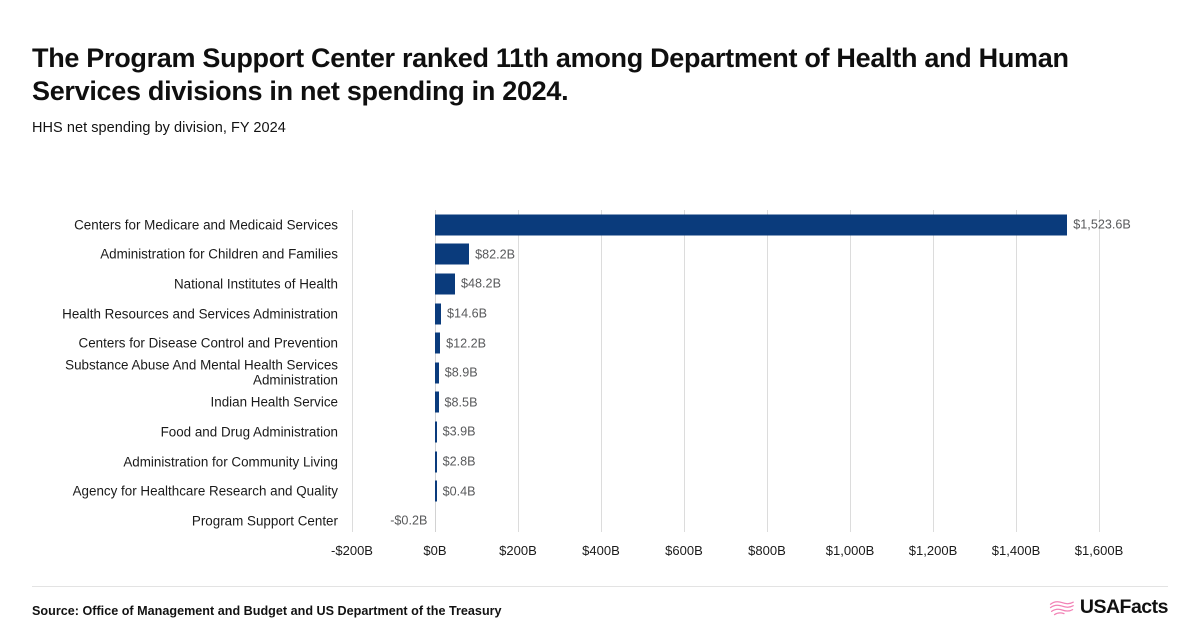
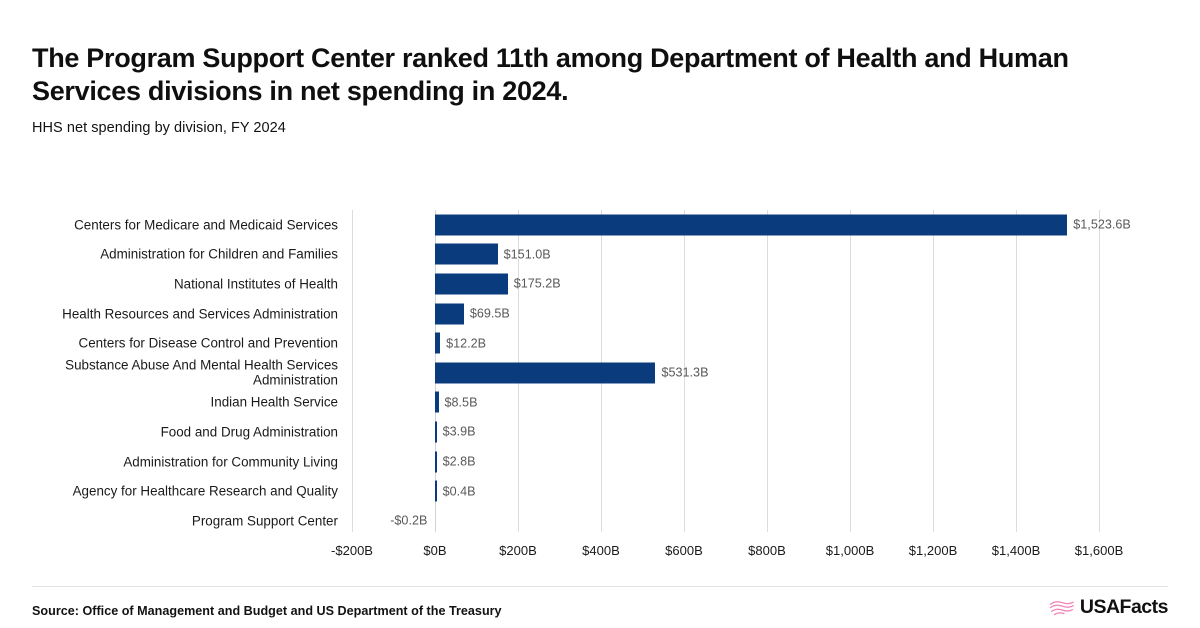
Administration for Children and Families: $82.2B -> $151.0B
National Institutes of Health: $48.2B -> $175.2B
Health Resources and Services Administration: $14.6B -> $69.5B
Substance Abuse And Mental Health Services Administration: $8.9B -> $531.3B
